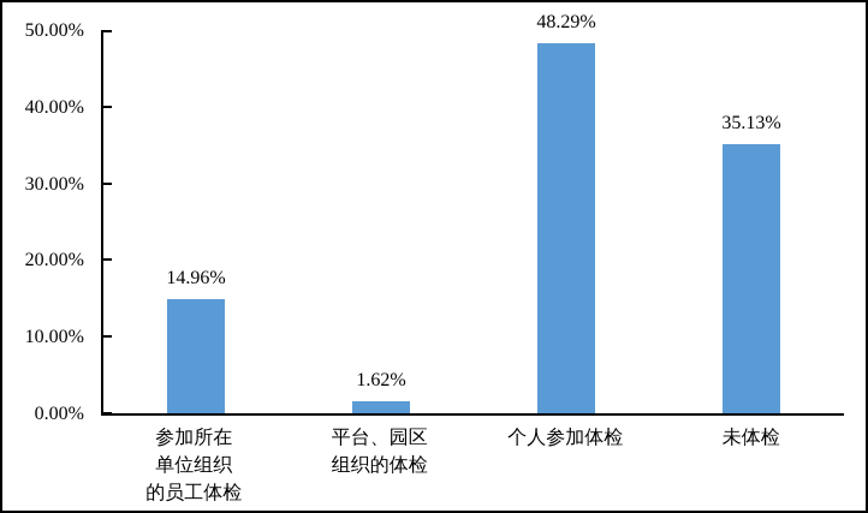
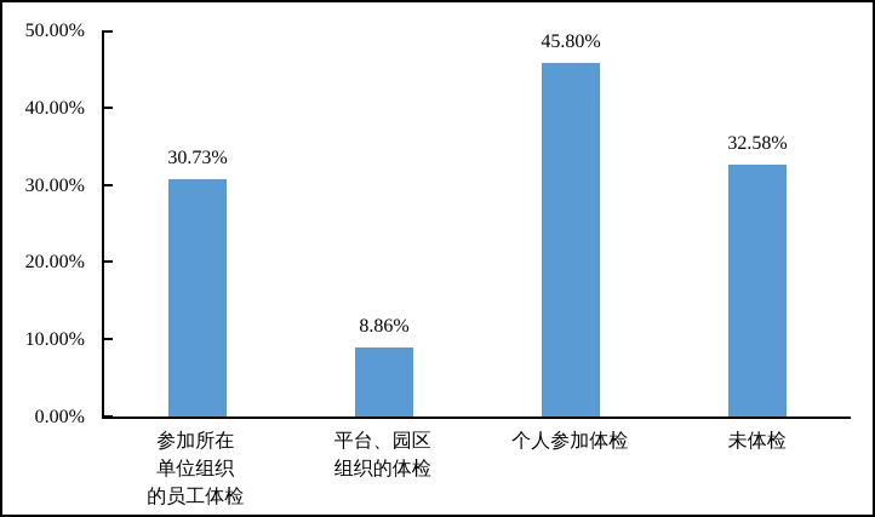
参加所在 单位组织 的员工体检: 14.96% -> 30.73%
平台、园区 组织的体检: 1.62% -> 8.86%
个人参加体检: 48.29% -> 45.80%
未体检: 35.13% -> 32.58%
